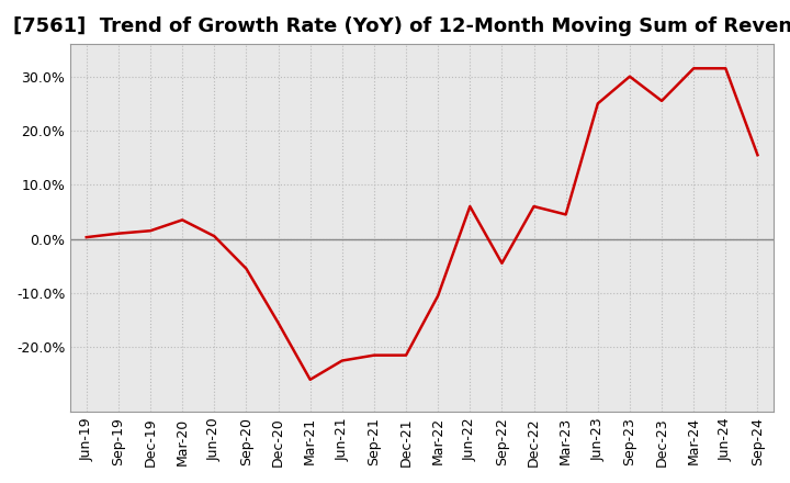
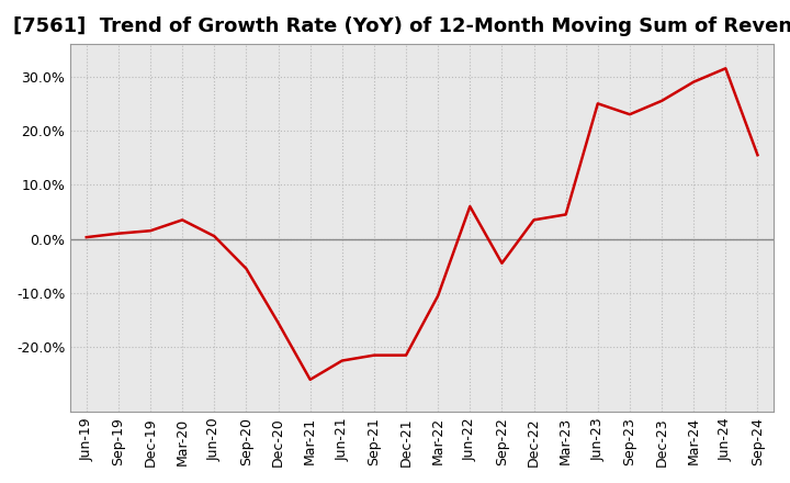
Dec-22: 6.0% -> 3.5%
Sep-23: 30.0% -> 23.0%
Mar-24: 31.5% -> 29.0%
